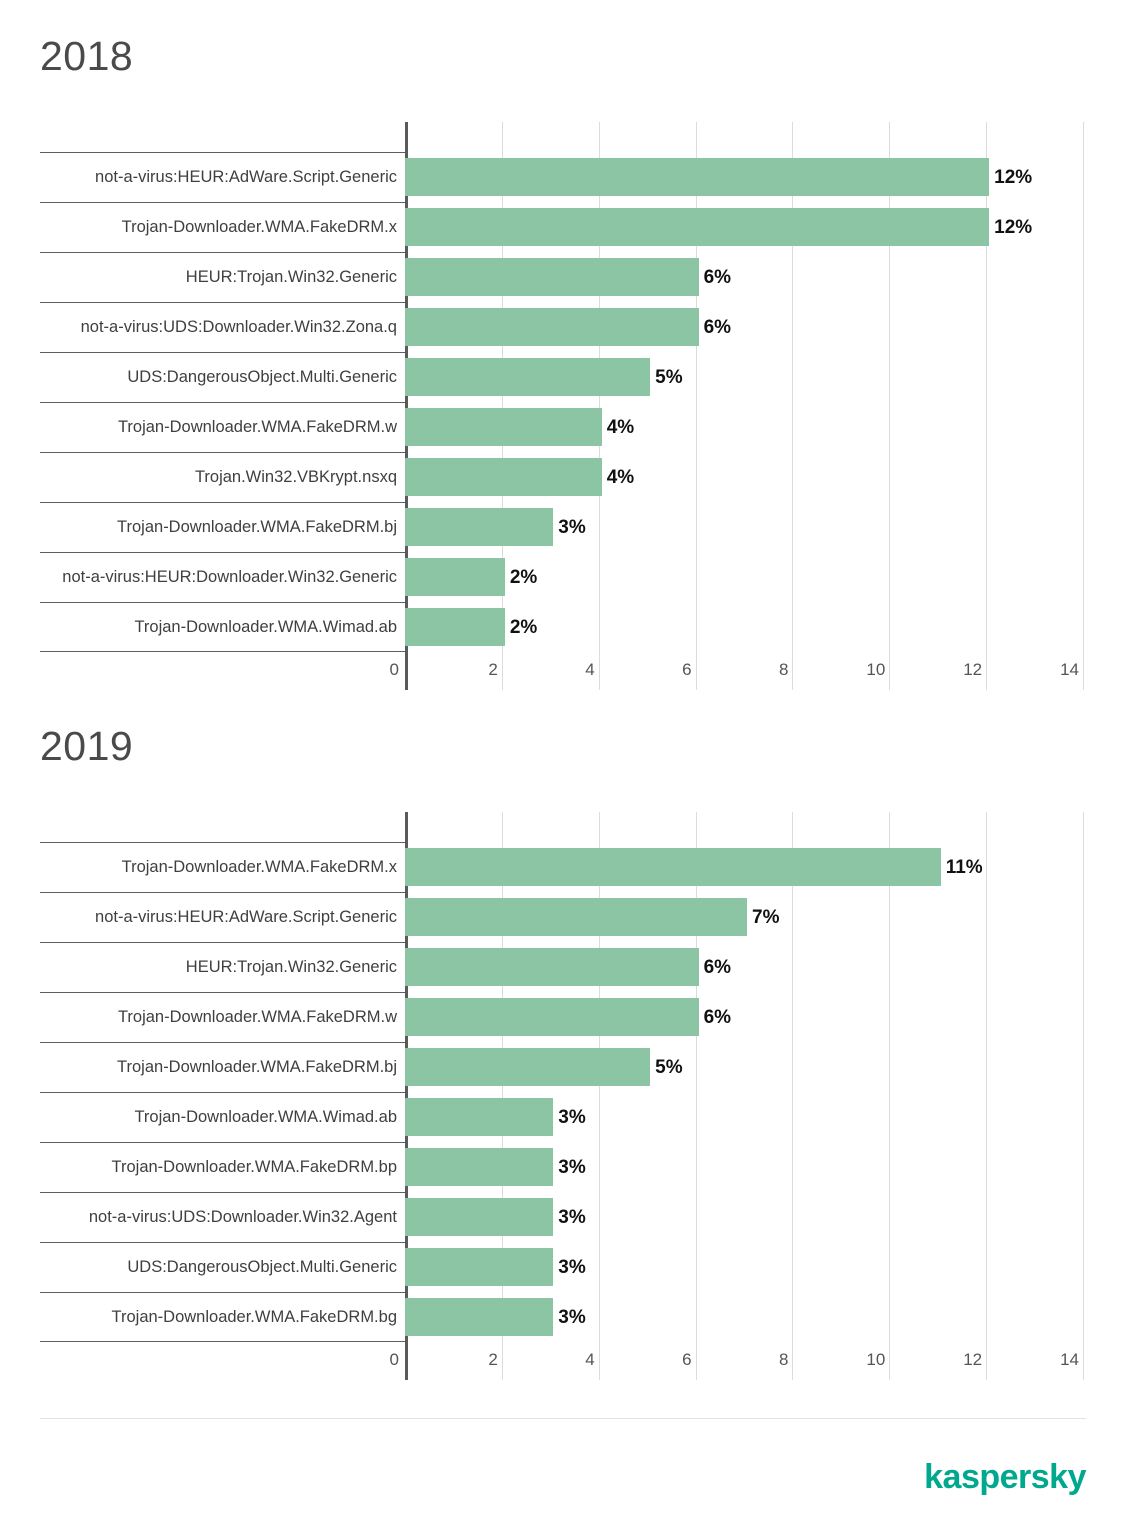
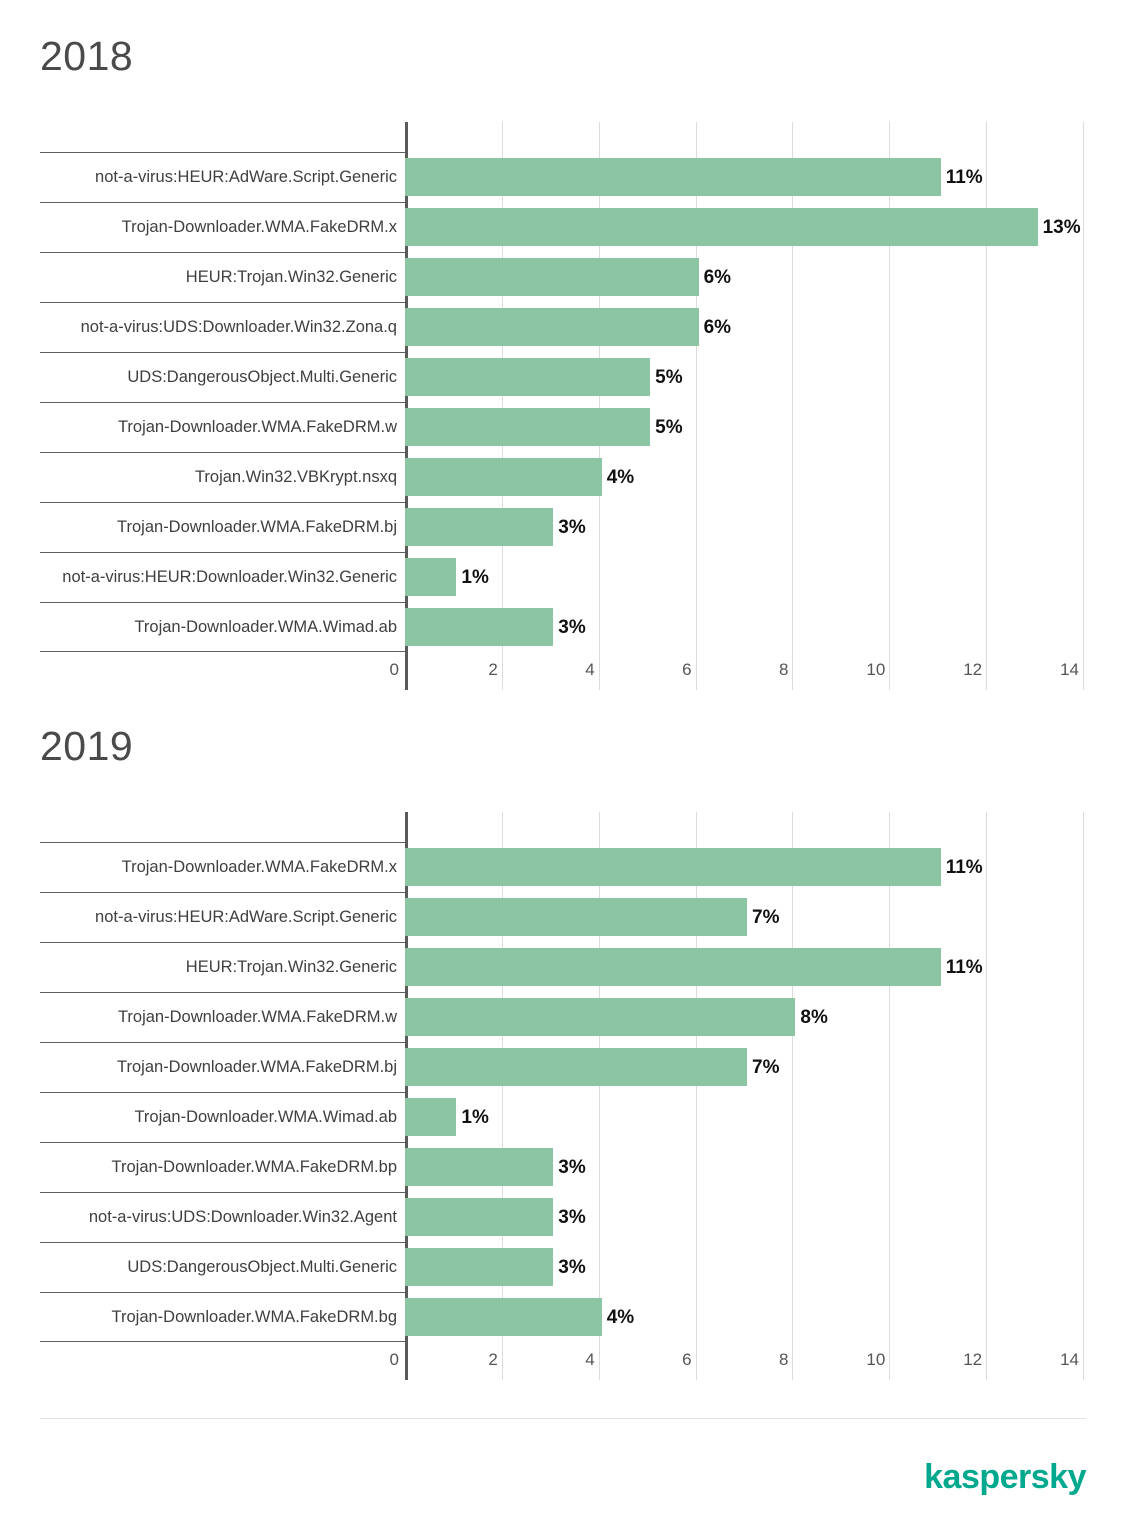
2018/not-a-virus:HEUR:AdWare.Script.Generic: 12% -> 11%
2018/Trojan-Downloader.WMA.FakeDRM.x: 12% -> 13%
2018/Trojan-Downloader.WMA.FakeDRM.w: 4% -> 5%
2018/not-a-virus:HEUR:Downloader.Win32.Generic: 2% -> 1%
2018/Trojan-Downloader.WMA.Wimad.ab: 2% -> 3%
2019/HEUR:Trojan.Win32.Generic: 6% -> 11%
2019/Trojan-Downloader.WMA.FakeDRM.w: 6% -> 8%
2019/Trojan-Downloader.WMA.FakeDRM.bj: 5% -> 7%
2019/Trojan-Downloader.WMA.Wimad.ab: 3% -> 1%
2019/Trojan-Downloader.WMA.FakeDRM.bg: 3% -> 4%
